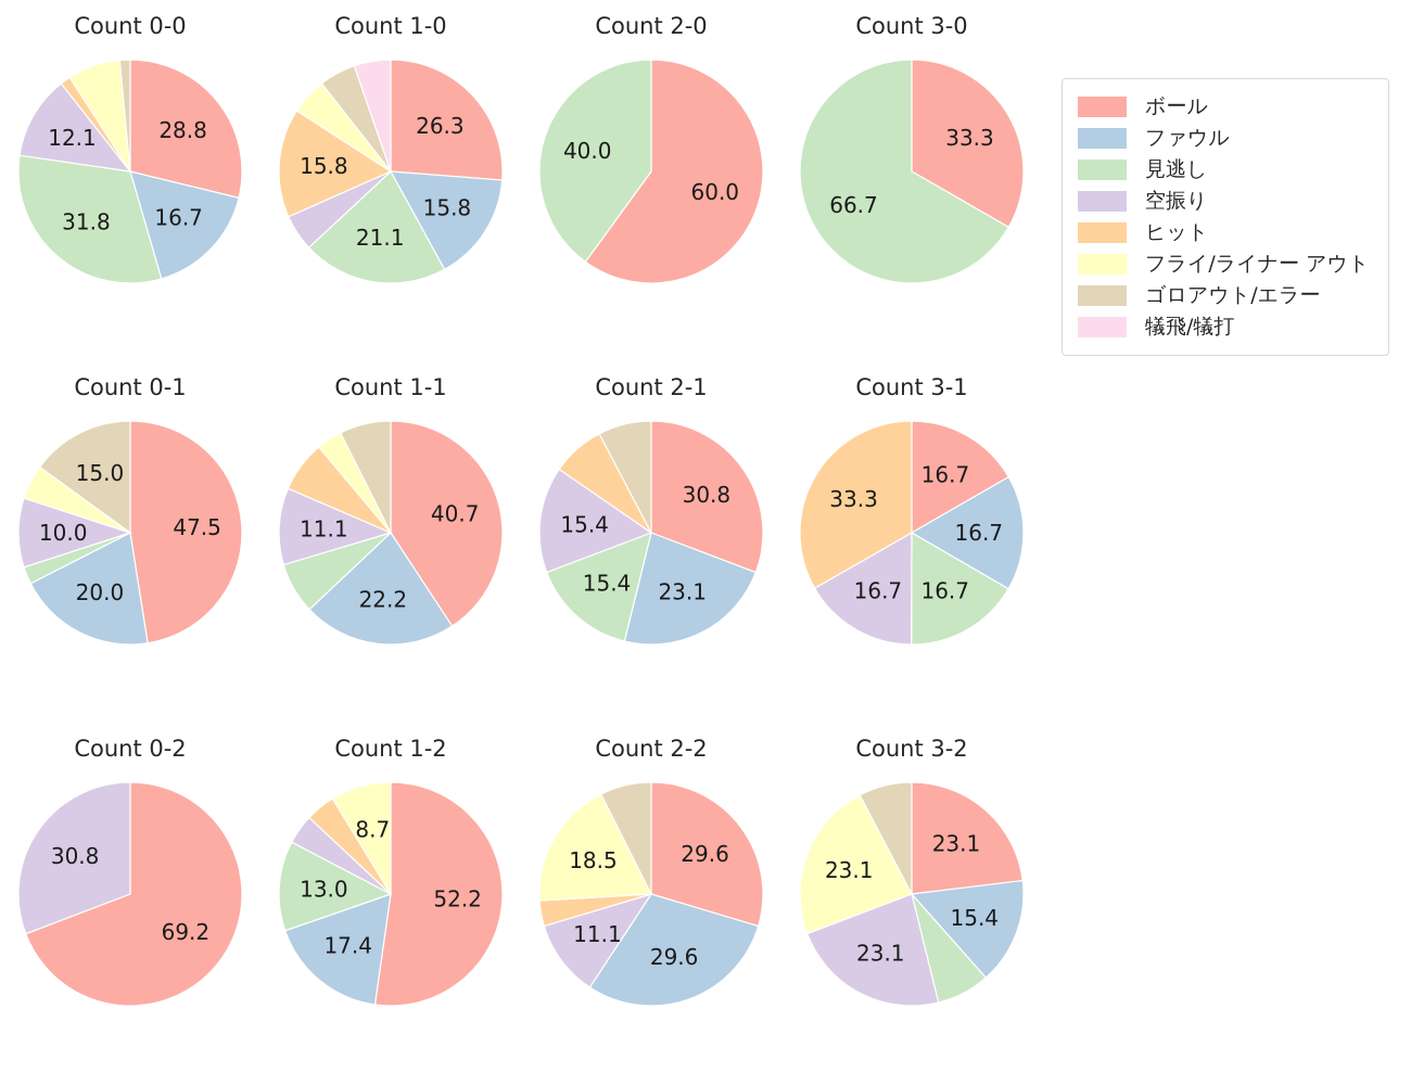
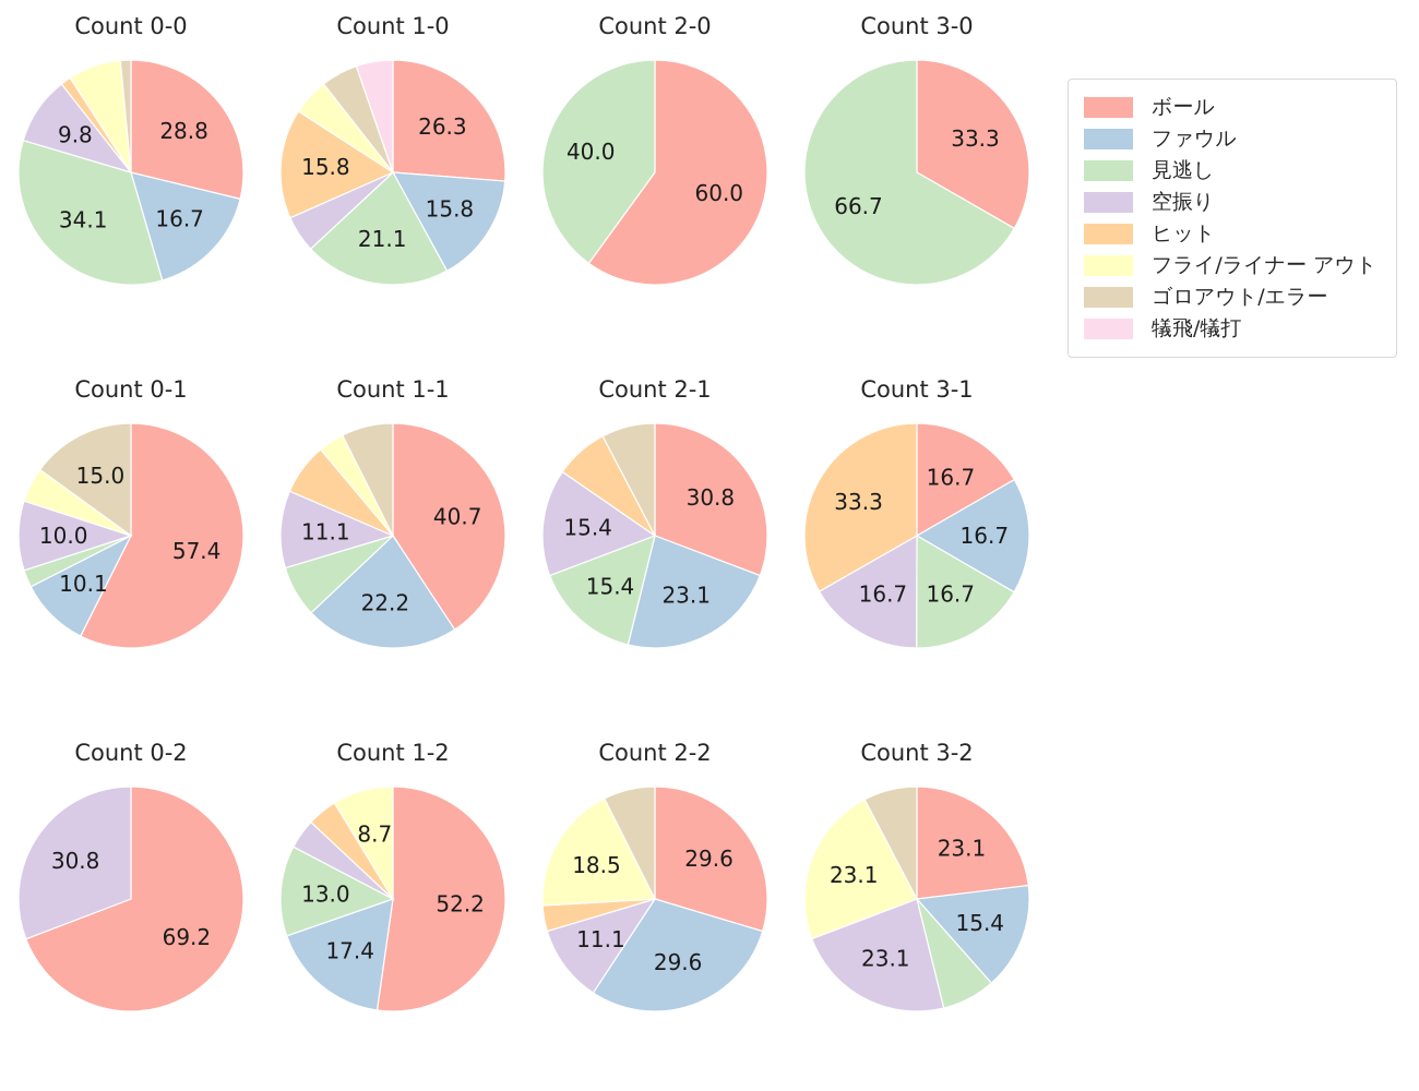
Count 0-0/見逃し: 31.8 -> 34.1
Count 0-0/空振り: 12.1 -> 9.8
Count 0-1/ボール: 47.5 -> 57.4
Count 0-1/ファウル: 20.0 -> 10.1
